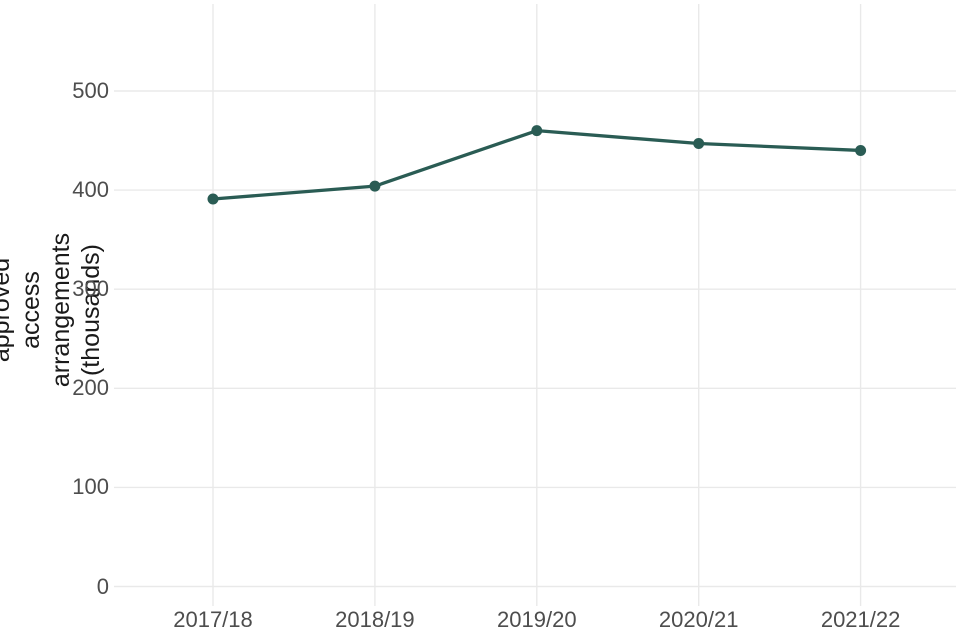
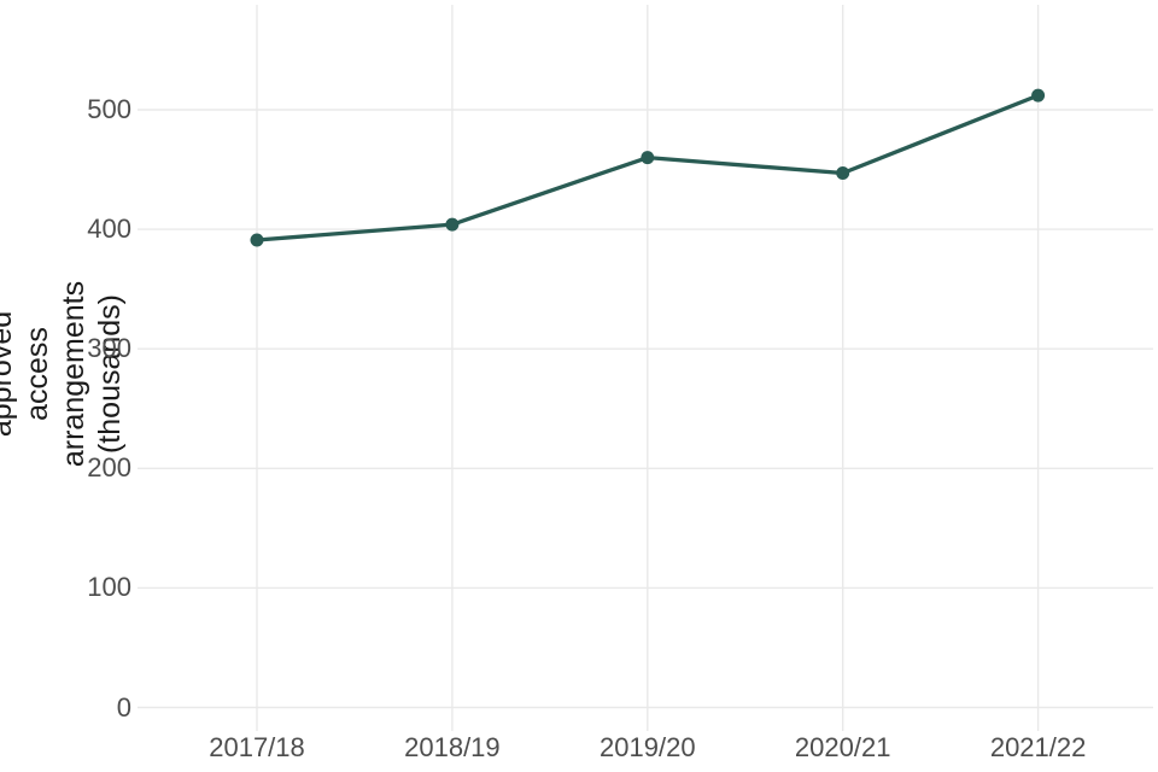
2021/22: 440 -> 510
